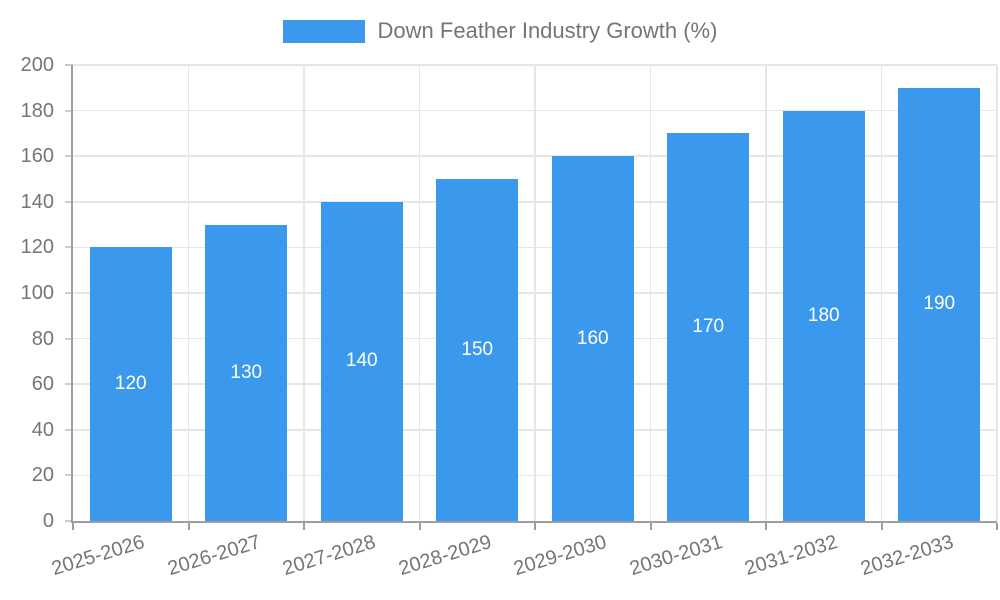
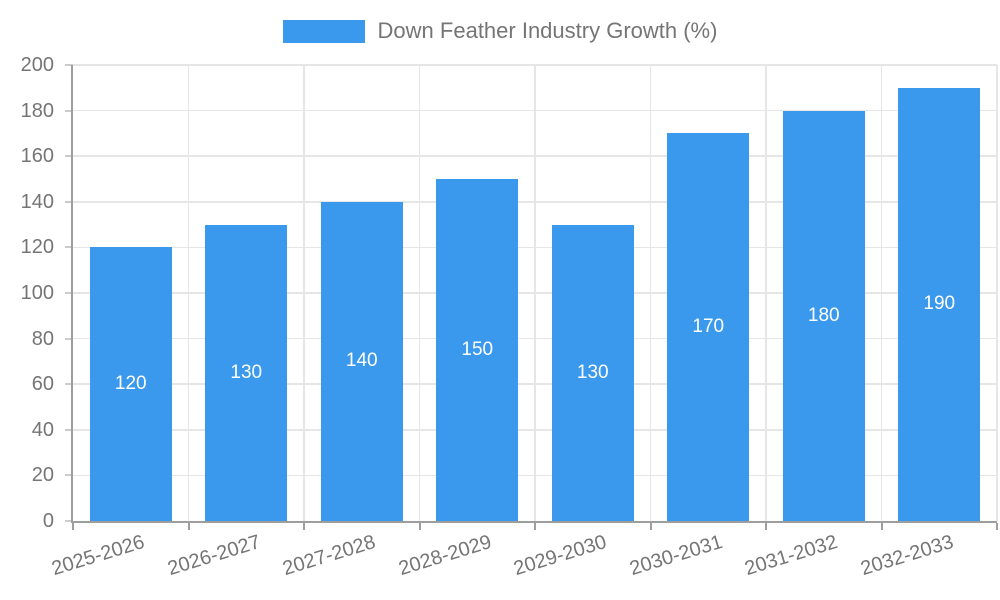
2029-2030: 160 -> 130
